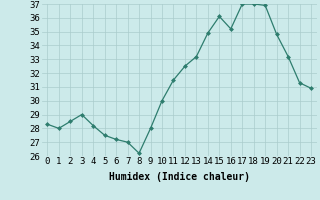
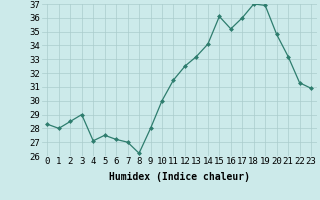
4: 28.2 -> 27.1
14: 34.9 -> 34.1
17: 37.0 -> 36.0
